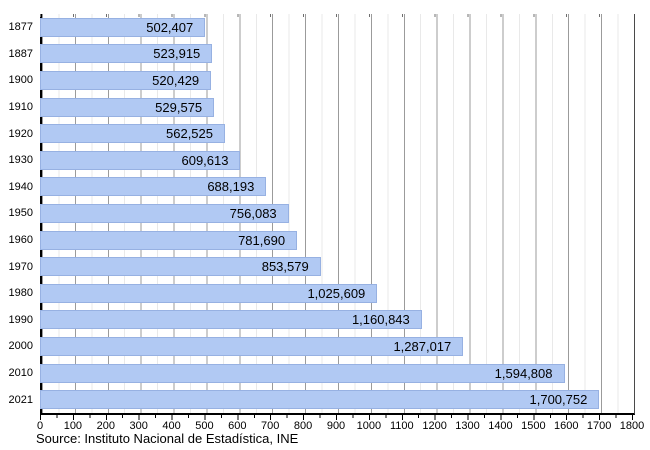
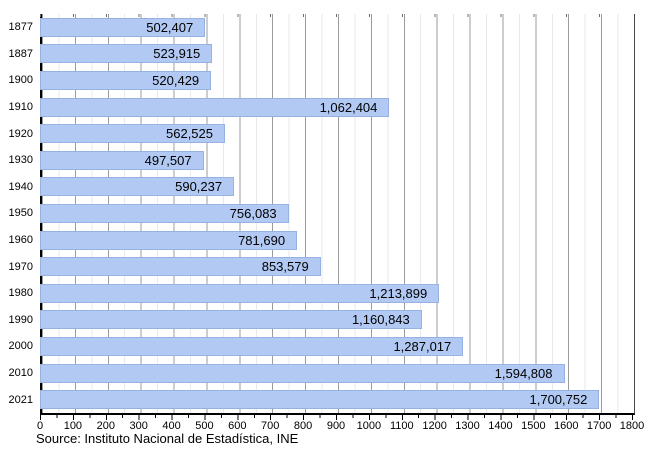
1910: 529,575 -> 1,062,404
1930: 609,613 -> 497,507
1940: 688,193 -> 590,237
1980: 1,025,609 -> 1,213,899
